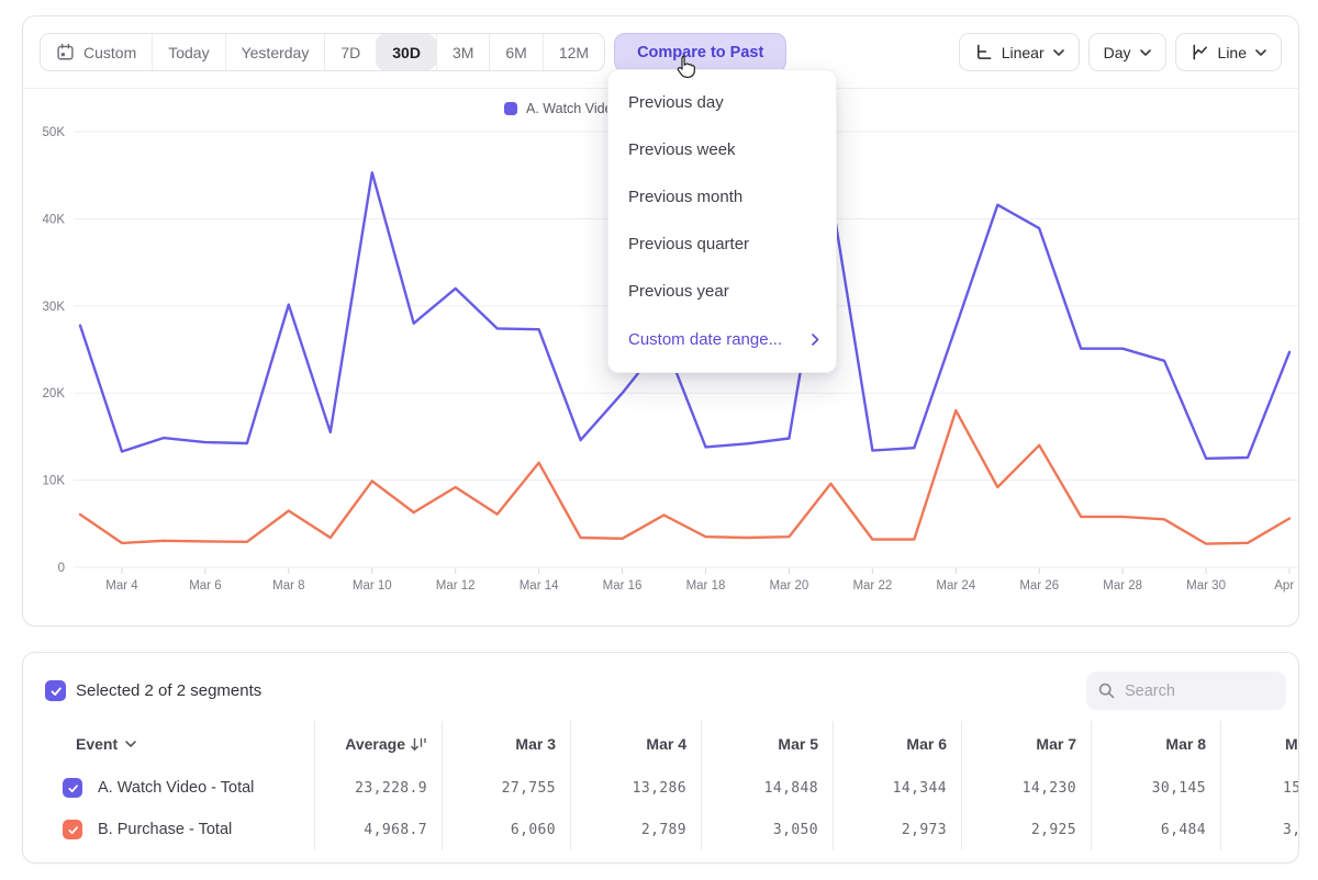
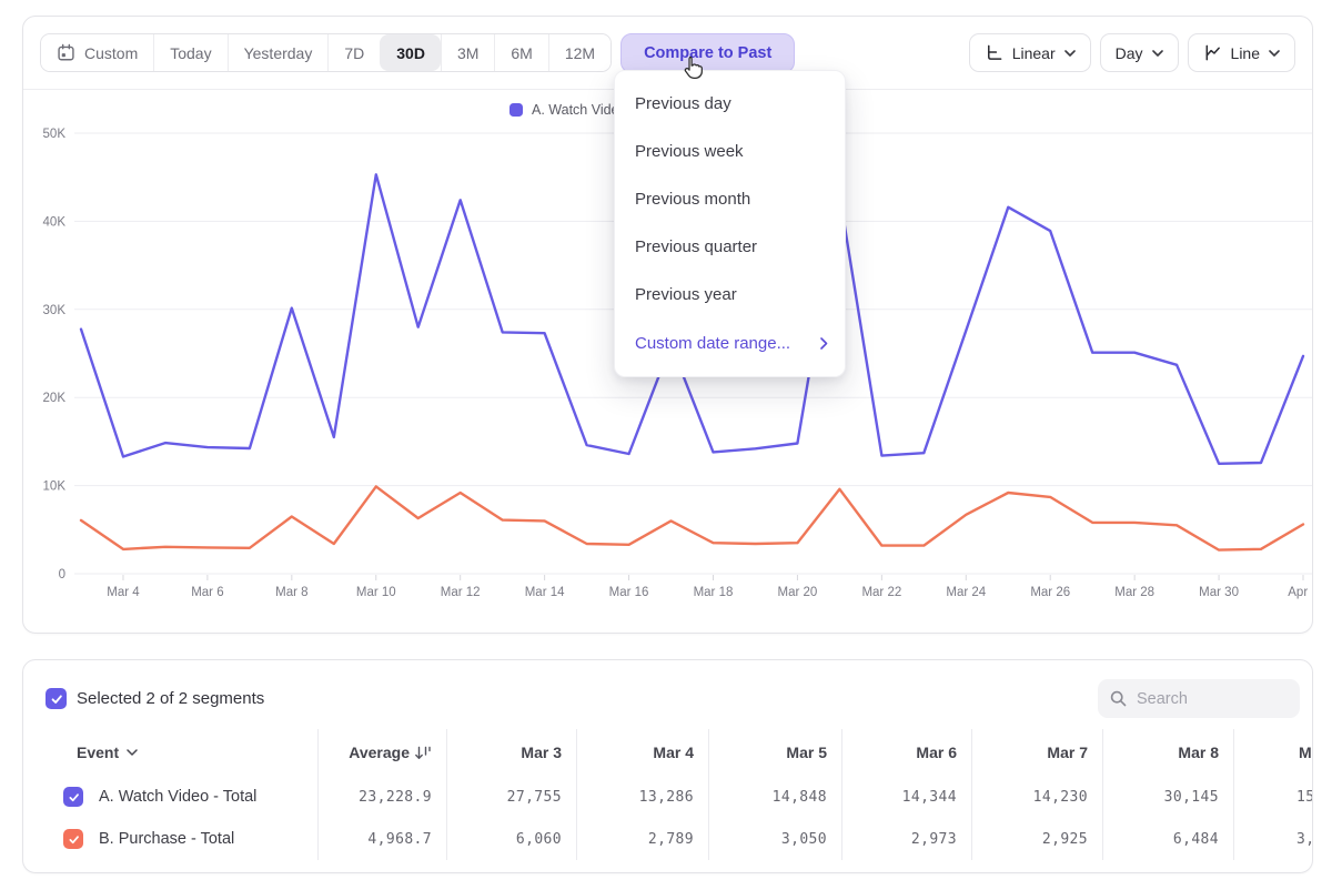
A. Watch Video/Mar 12: 32K -> 42K
B. Purchase/Mar 14: 12K -> 6K
A. Watch Video/Mar 16: 20K -> 14K
B. Purchase/Mar 24: 18K -> 7K
B. Purchase/Mar 26: 14K -> 9K
